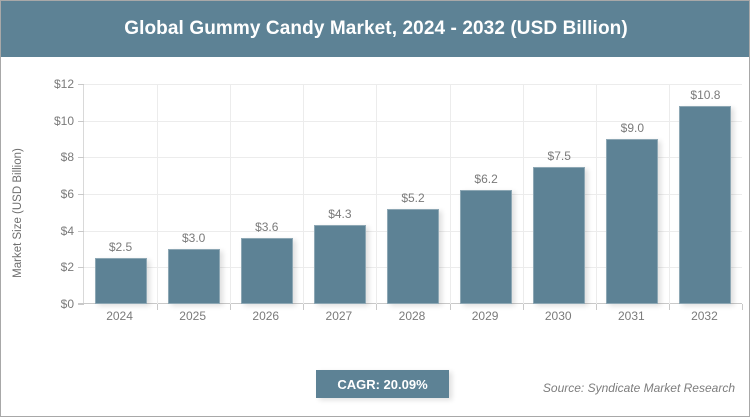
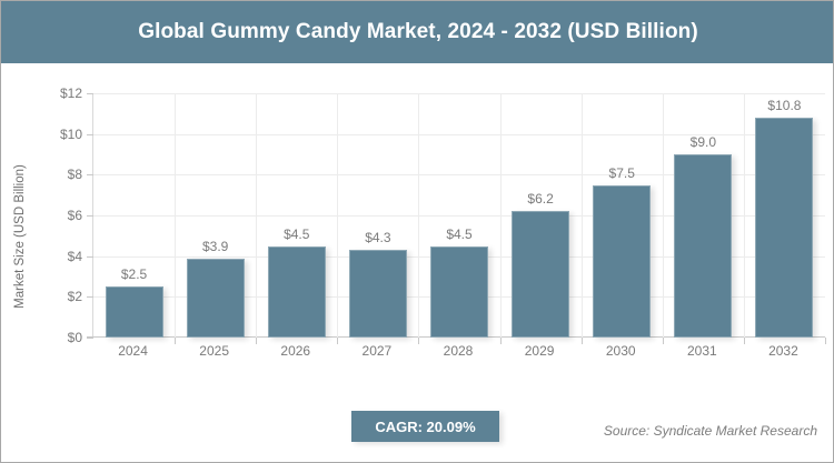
2025: $3.0 -> $3.9
2026: $3.6 -> $4.5
2028: $5.2 -> $4.5
